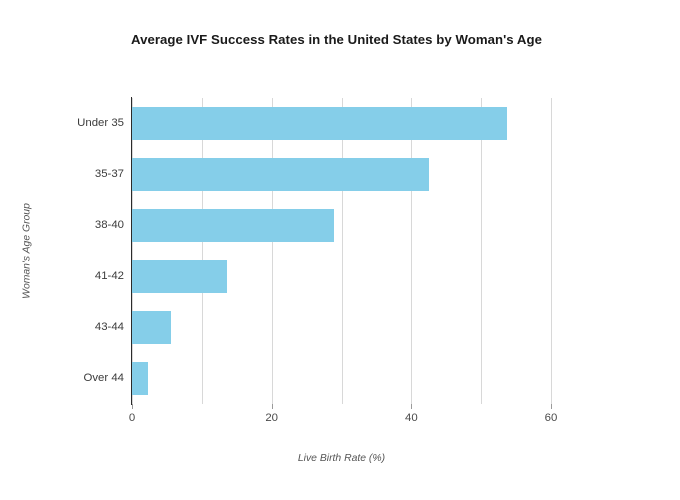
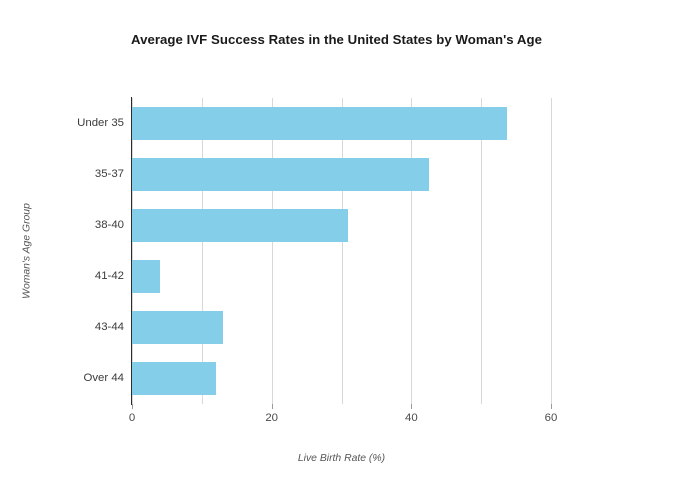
38-40: 29 -> 31
41-42: 14 -> 4
43-44: 6 -> 13
Over 44: 2 -> 12
